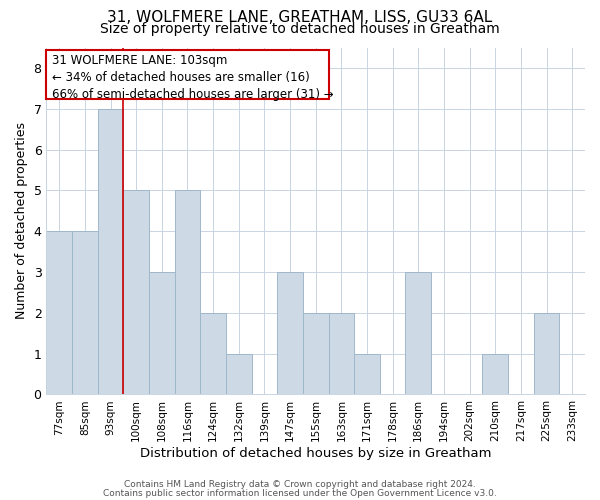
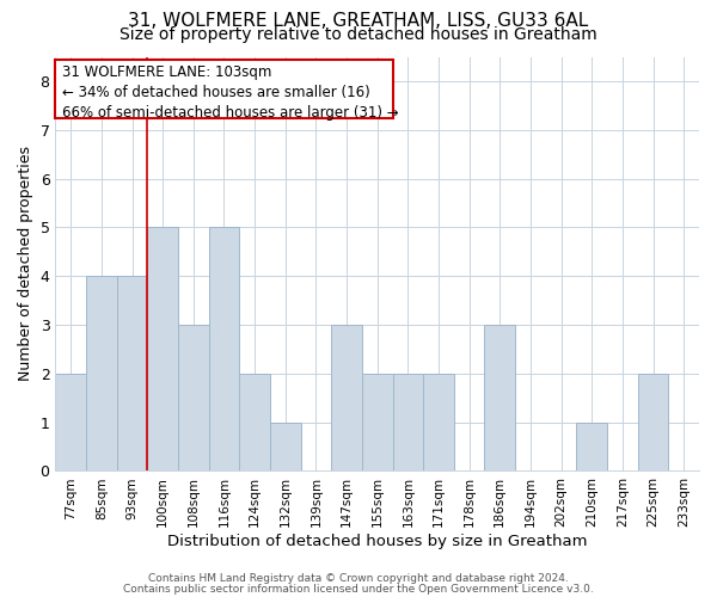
77sqm: 4 -> 2
93sqm: 7 -> 4
171sqm: 1 -> 2
